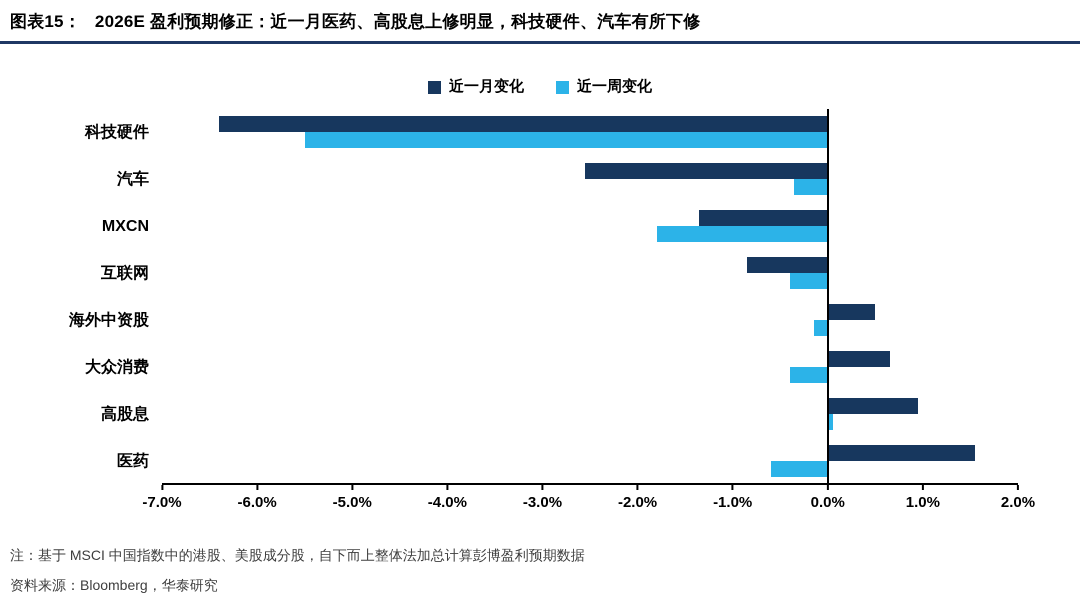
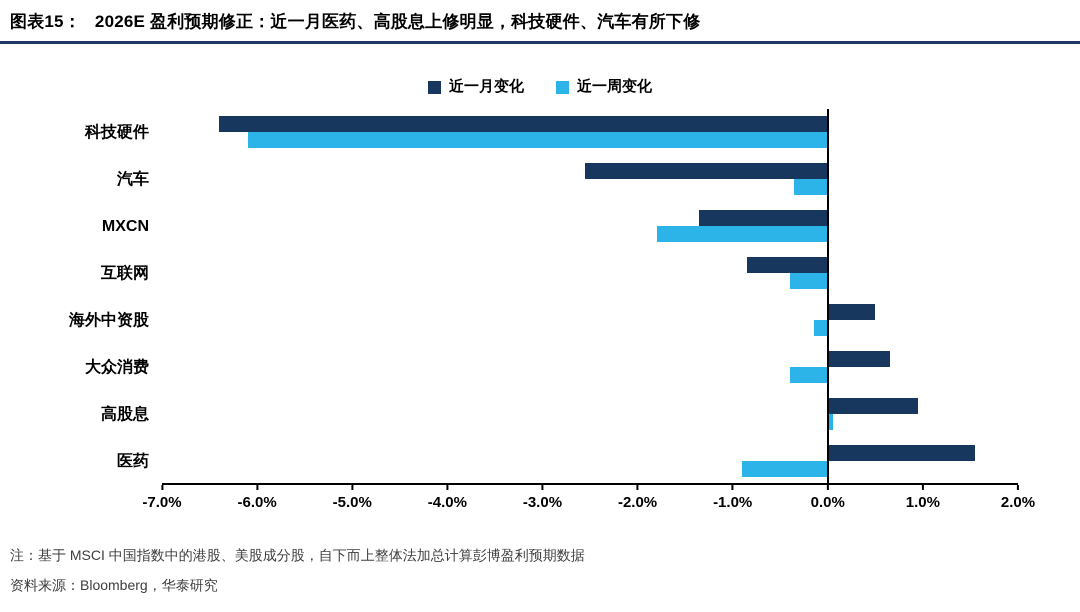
近一周变化/科技硬件: -5.5% -> -6.1%
近一周变化/医药: -0.6% -> -0.9%
